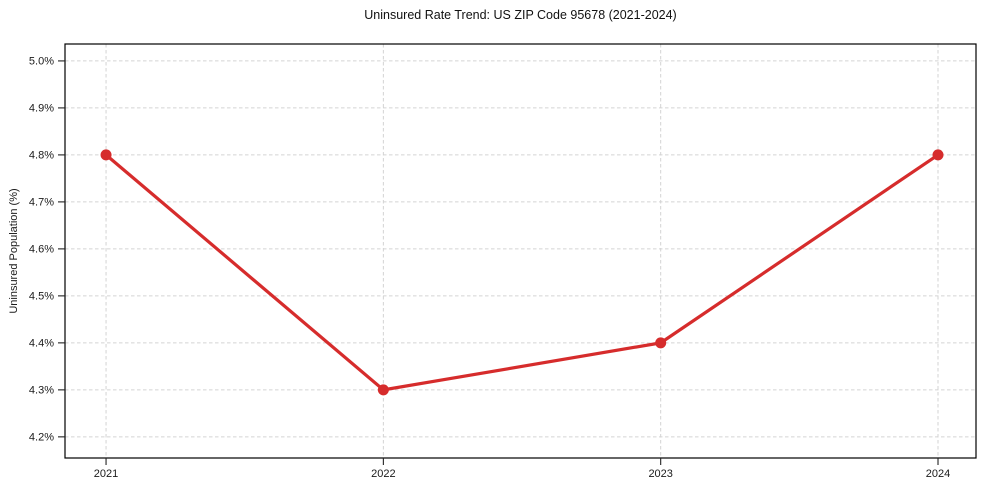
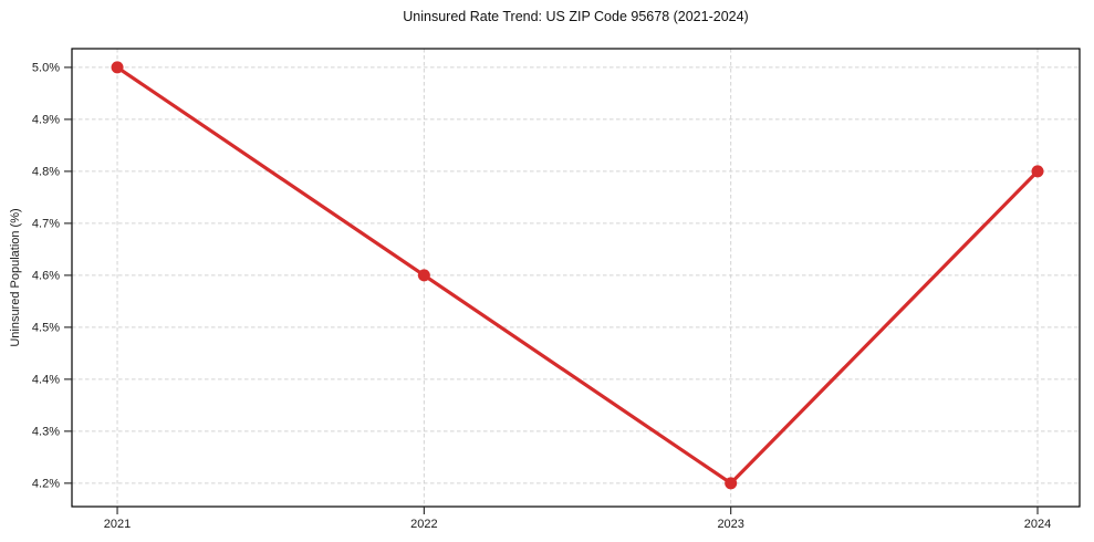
2021: 4.8% -> 5.0%
2022: 4.3% -> 4.6%
2023: 4.4% -> 4.2%
